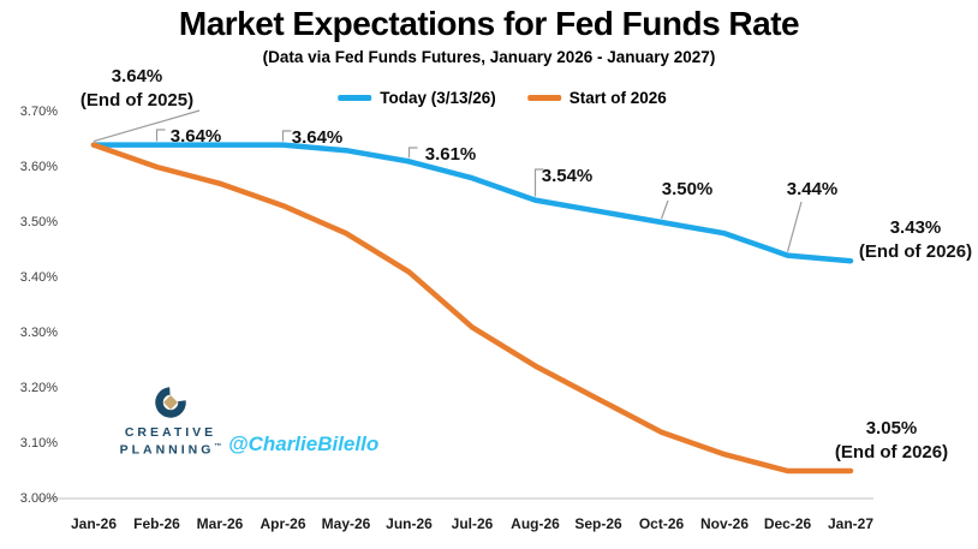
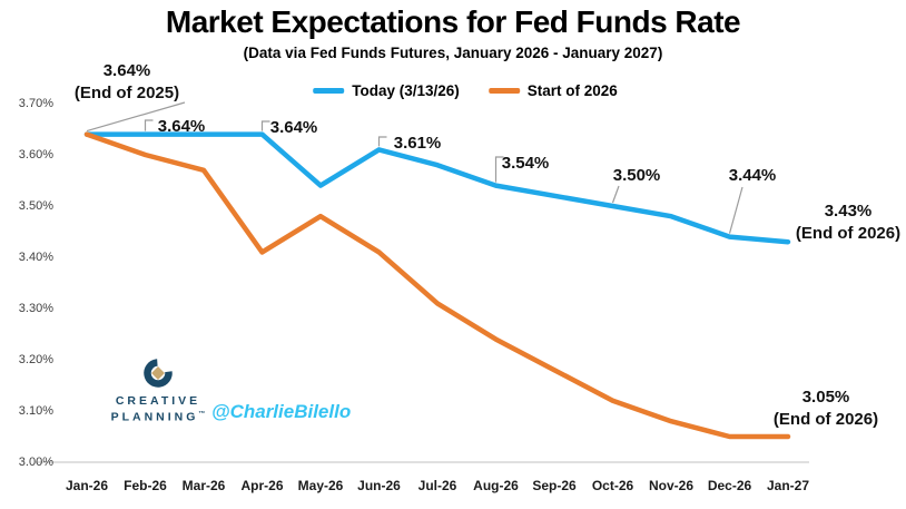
Start of 2026/Apr-26: 3.53% -> 3.41%
Today (3/13/26)/May-26: 3.63% -> 3.54%
